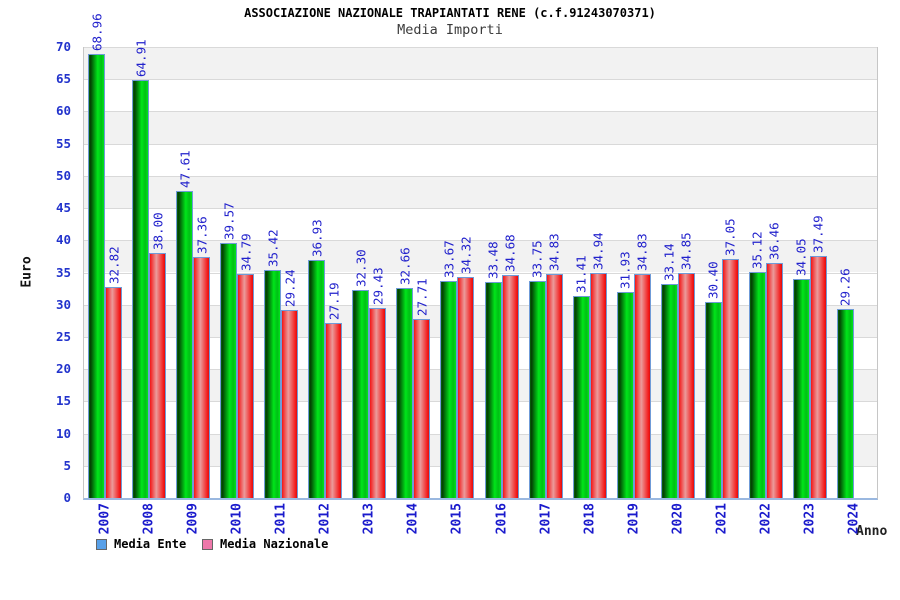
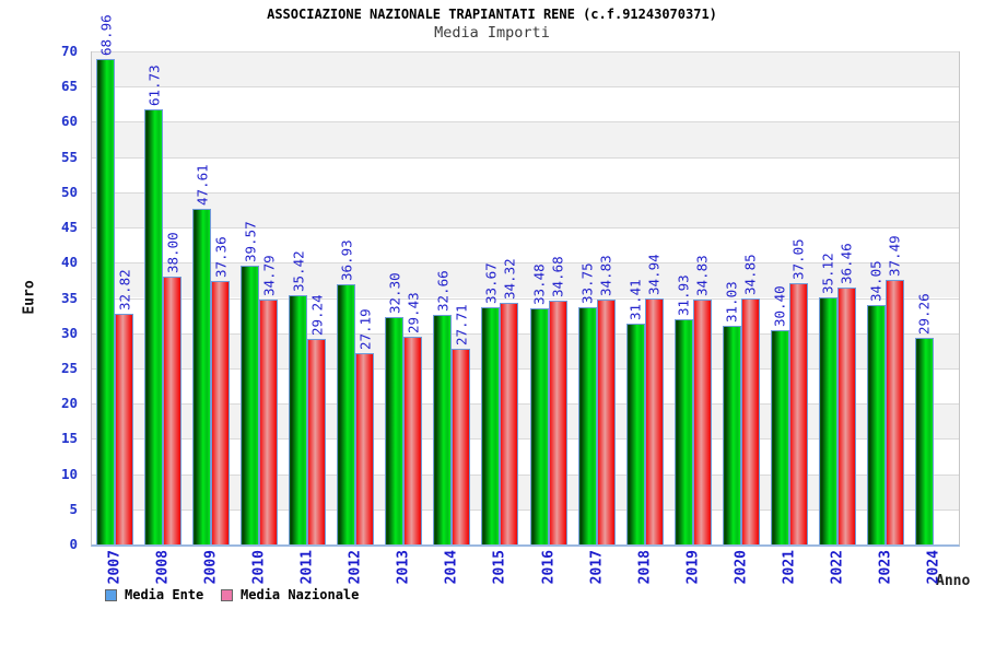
Media Ente/2008: 64.91 -> 61.73
Media Ente/2020: 33.14 -> 31.03
